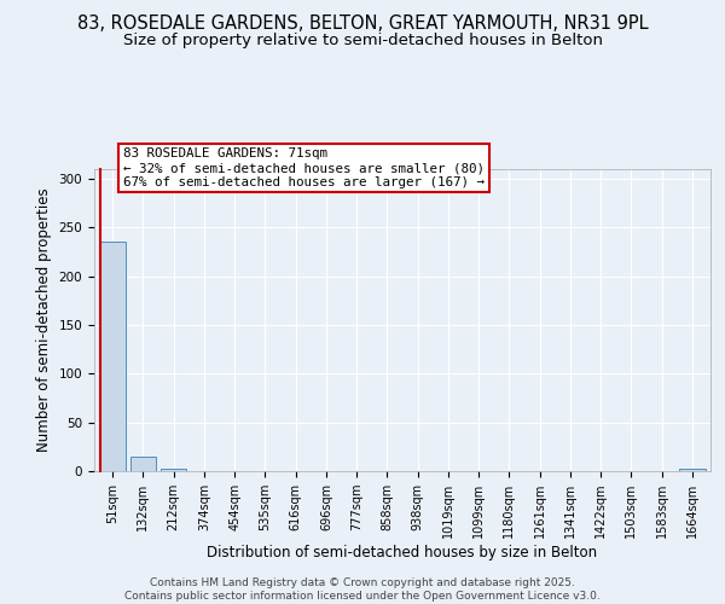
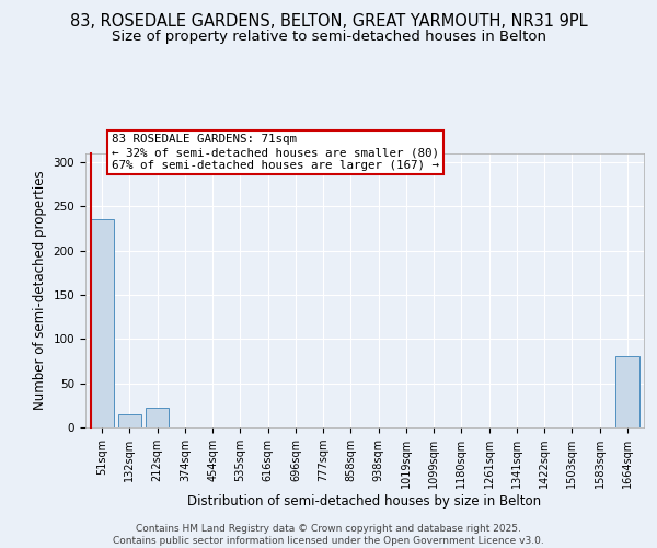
212sqm: 3 -> 22
1664sqm: 2 -> 80
